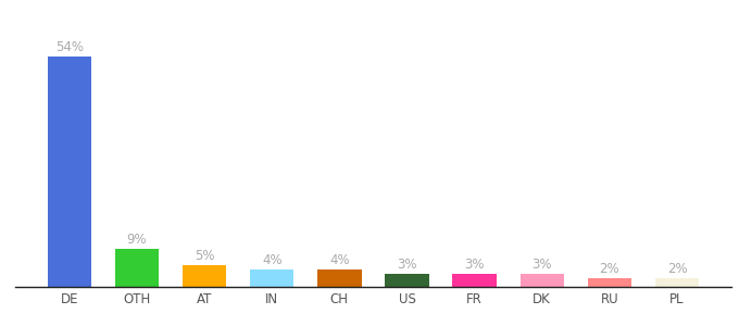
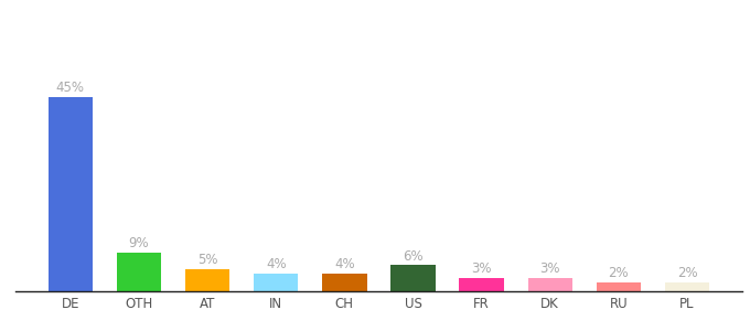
DE: 54% -> 45%
US: 3% -> 6%
